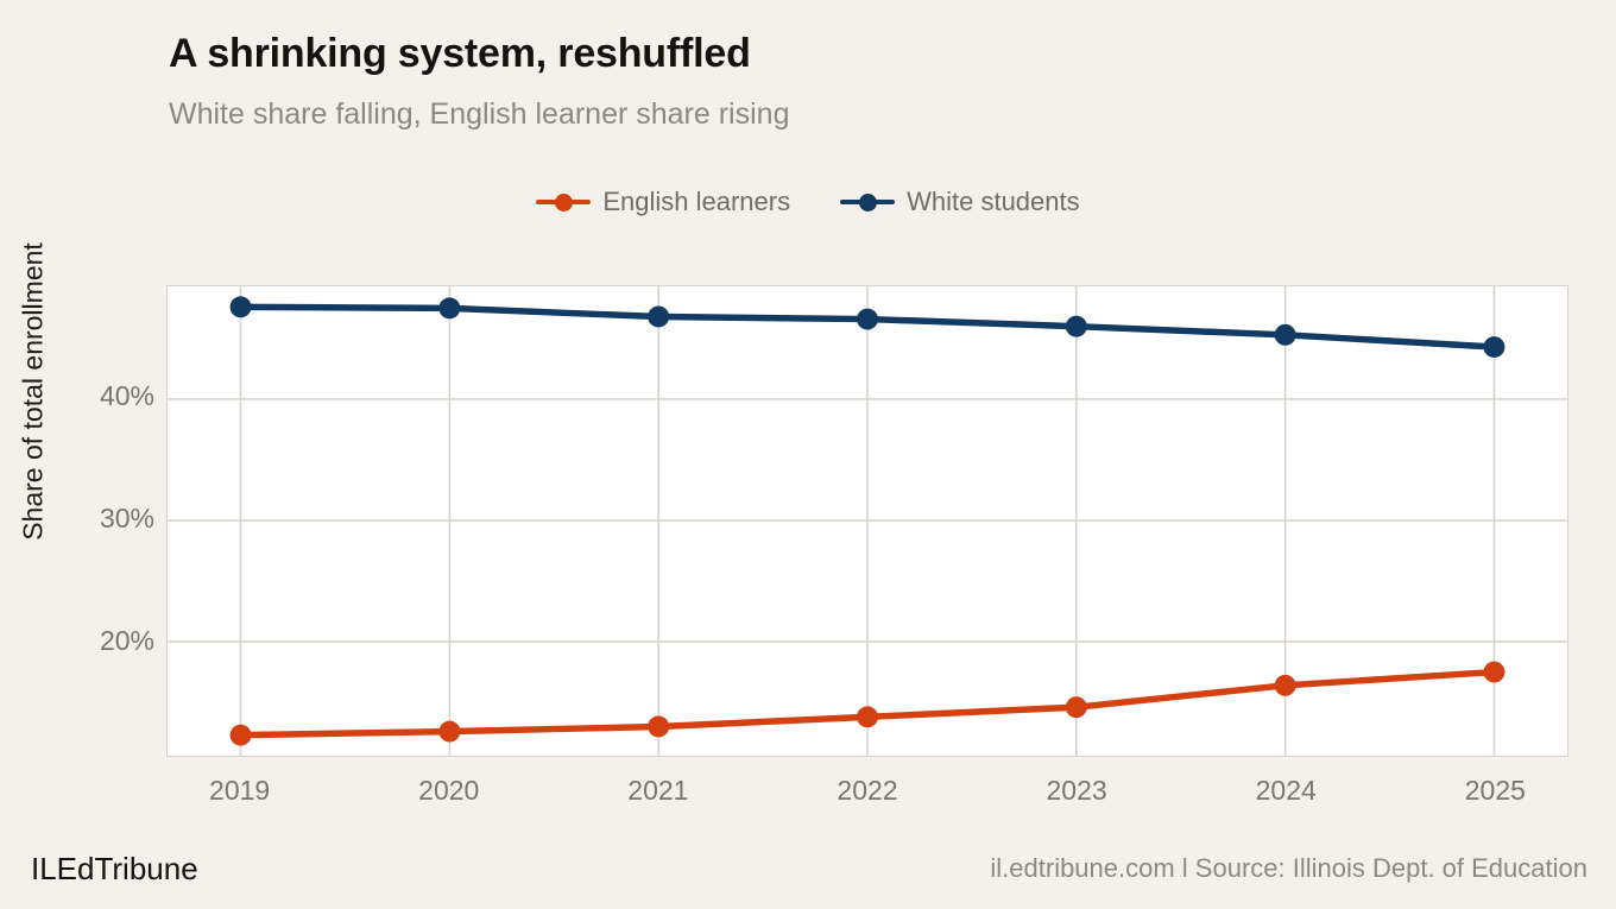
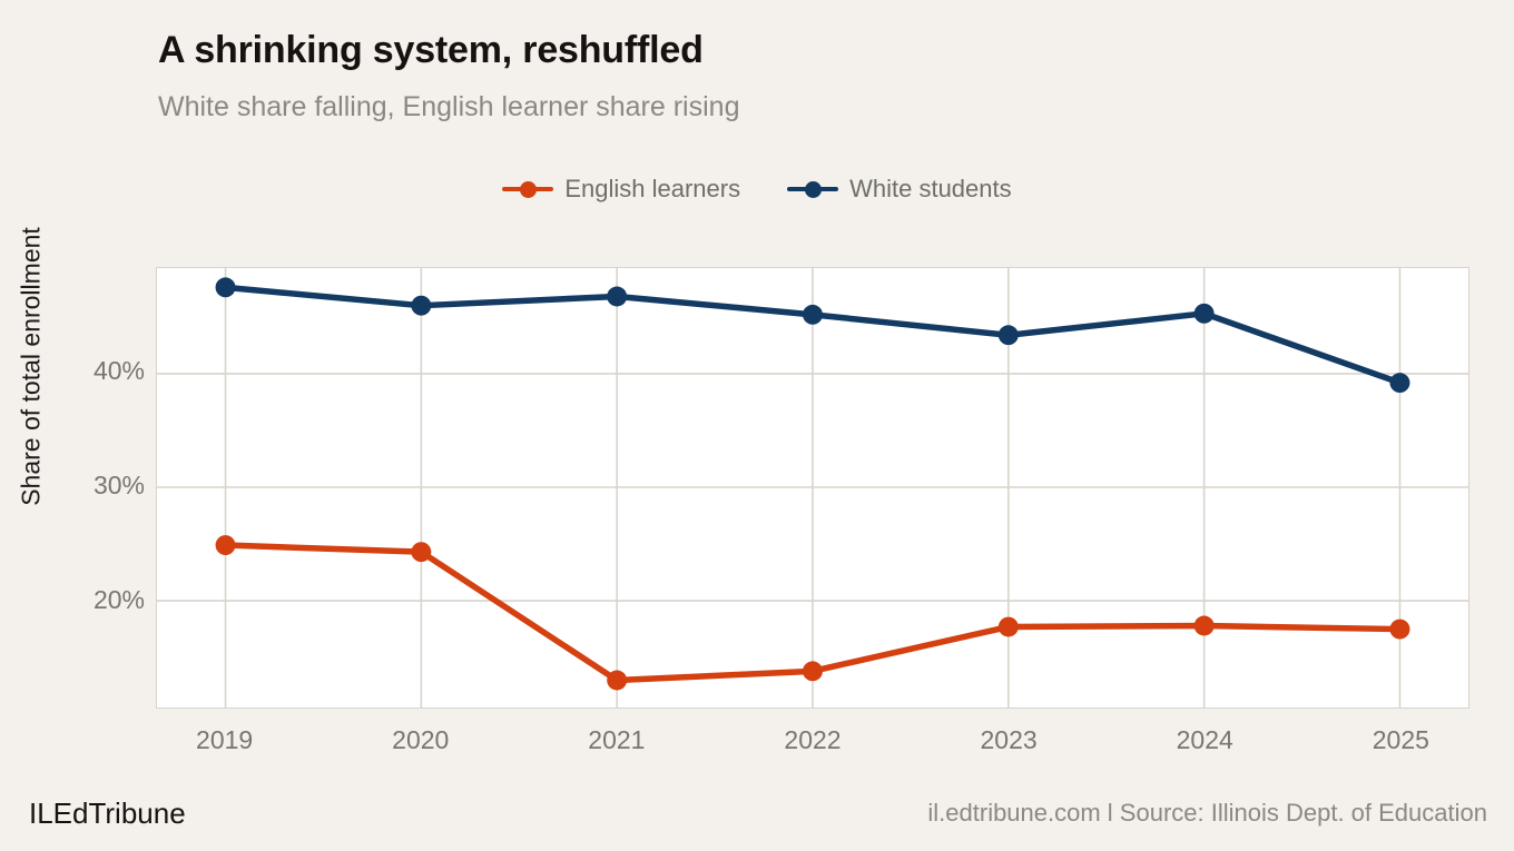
English learners/2019: 12.3% -> 24.9%
English learners/2020: 12.6% -> 24.3%
White students/2020: 47.5% -> 46.0%
White students/2022: 46.6% -> 45.2%
English learners/2023: 14.6% -> 17.7%
White students/2023: 46.0% -> 43.4%
English learners/2024: 16.4% -> 17.8%
White students/2025: 44.3% -> 39.2%
